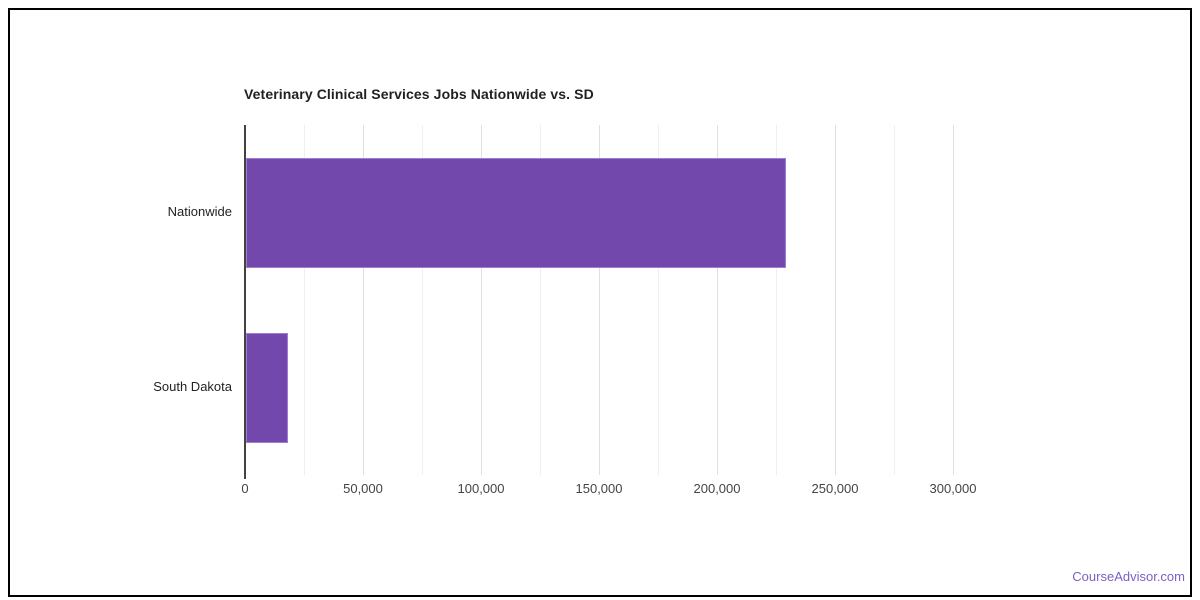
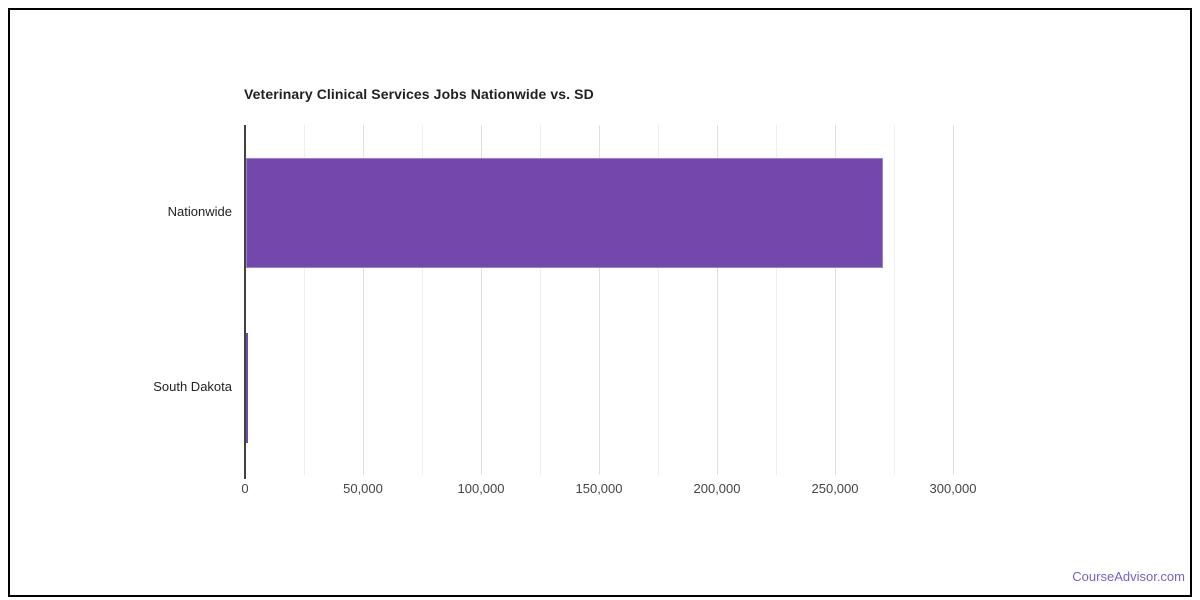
Nationwide: 229000 -> 270000
South Dakota: 18000 -> 1000
